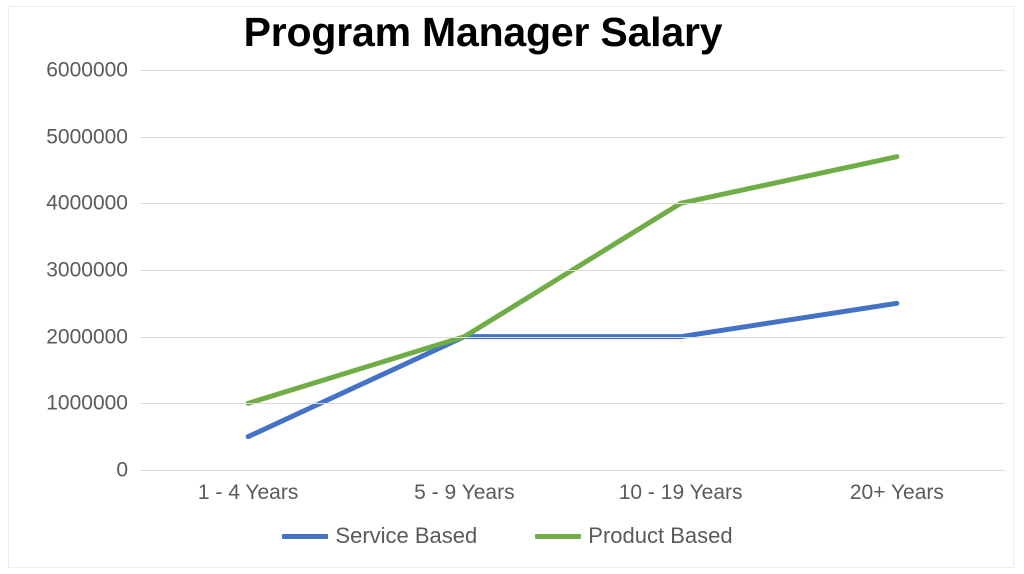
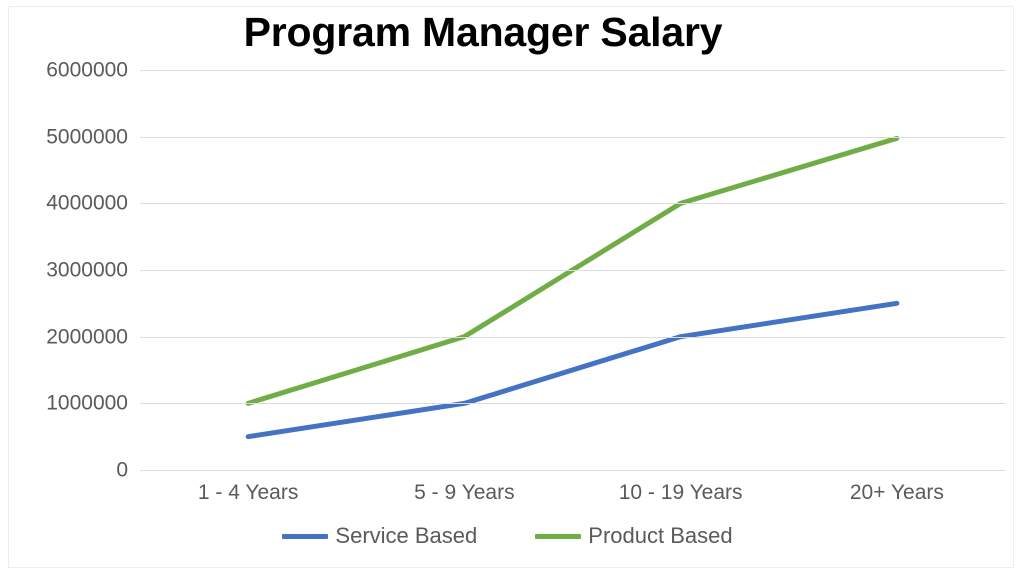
Service Based/5 - 9 Years: 2000000 -> 1000000
Product Based/20+ Years: 4700000 -> 5000000
